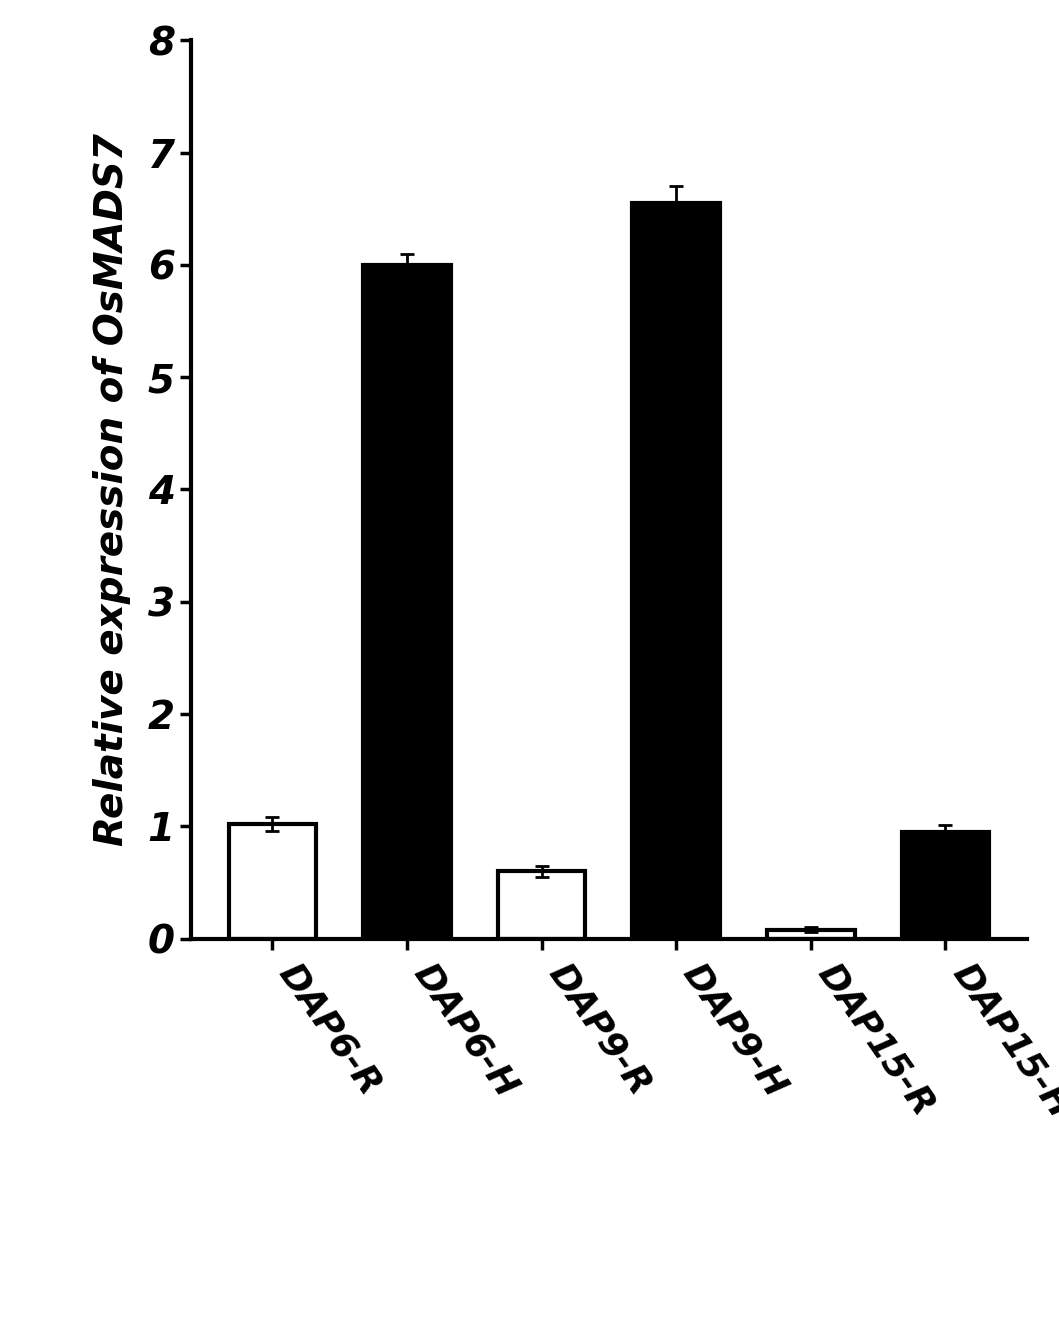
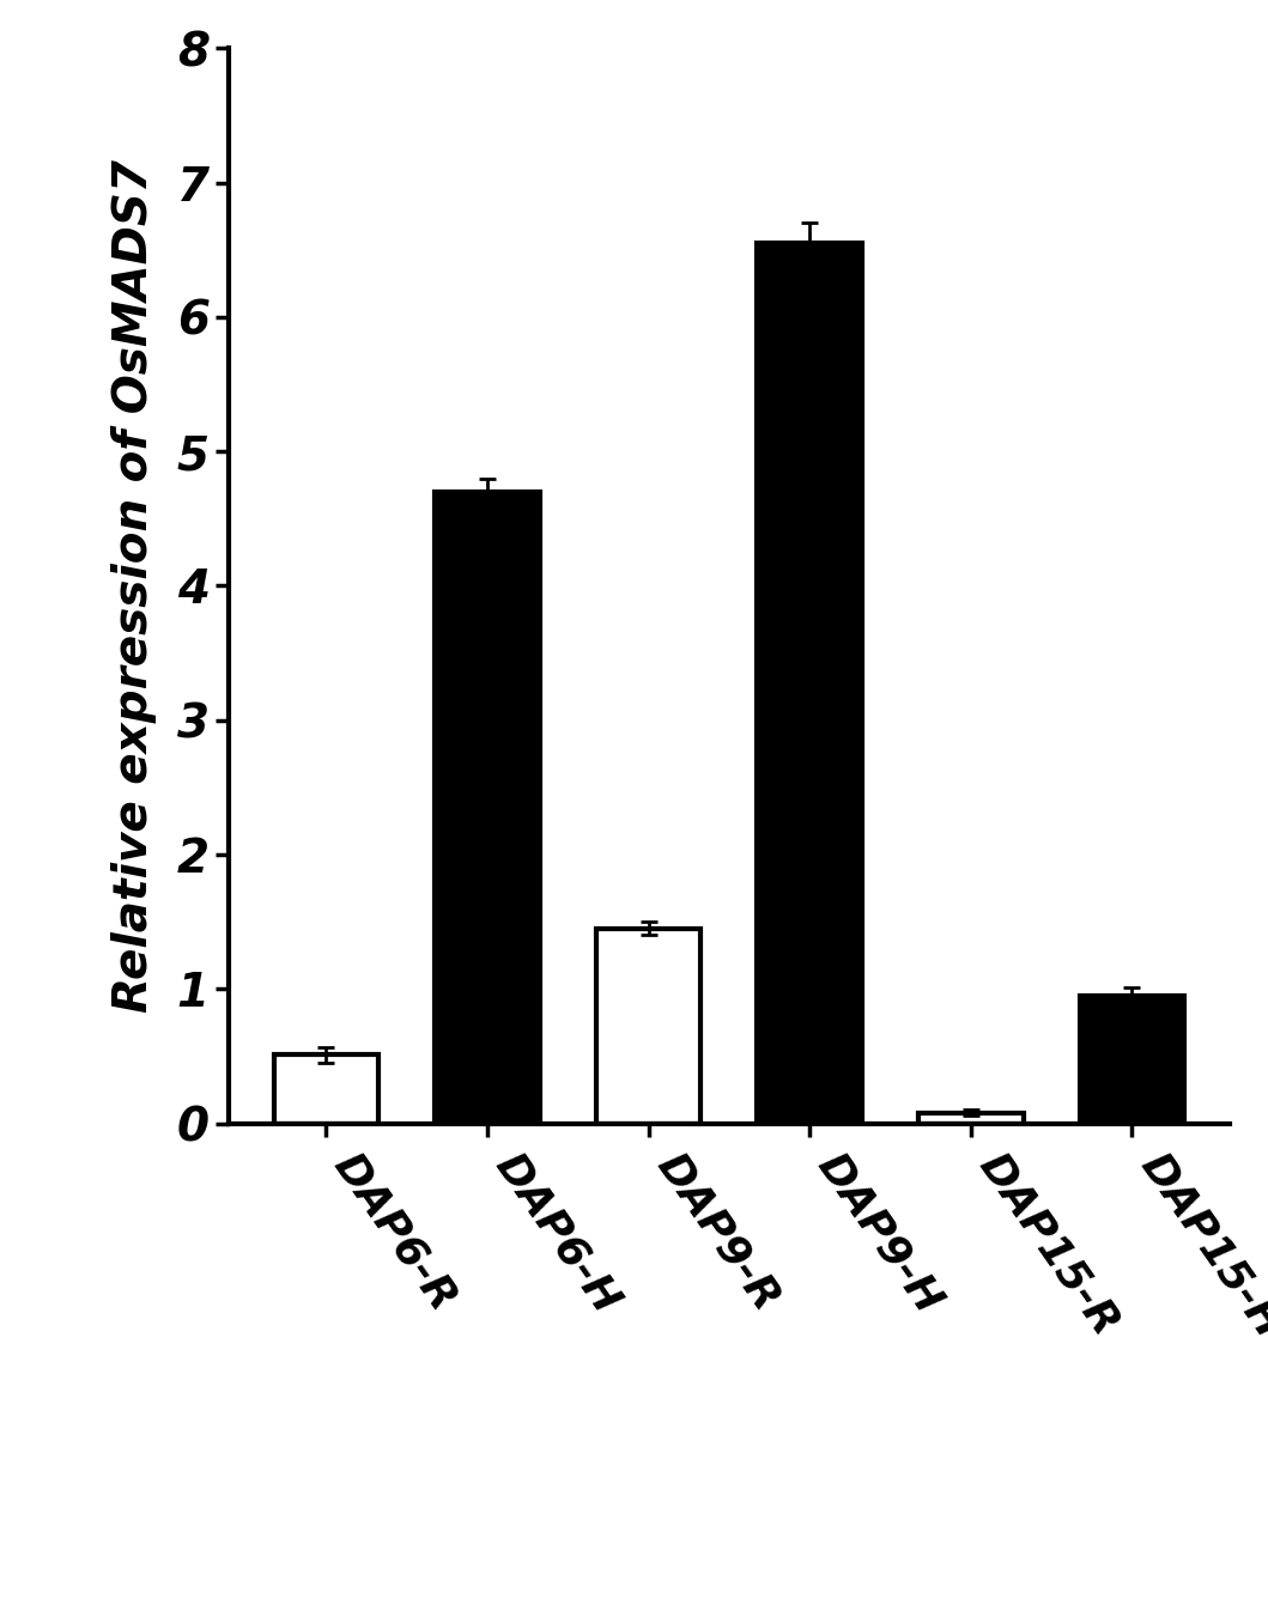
DAP6-R: 1.02 -> 0.51
DAP6-H: 6.00 -> 4.70
DAP9-R: 0.60 -> 1.45
